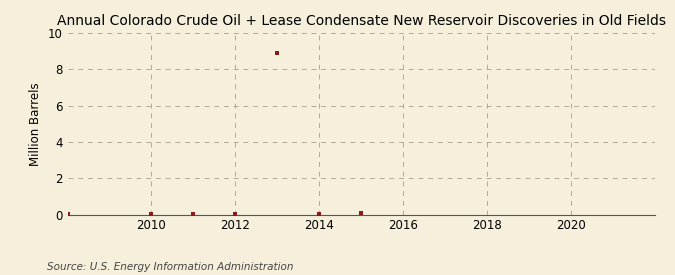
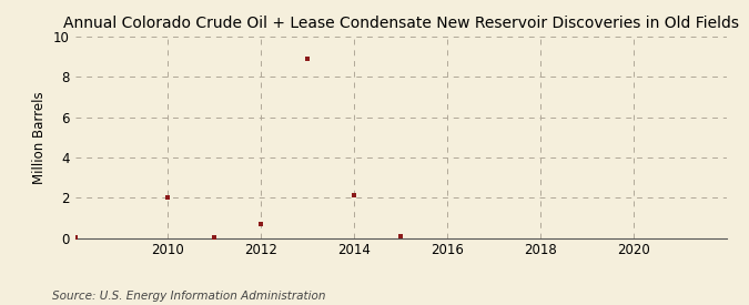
2010: 0.0 -> 2.0
2012: 0.0 -> 0.7
2014: 0.0 -> 2.1
